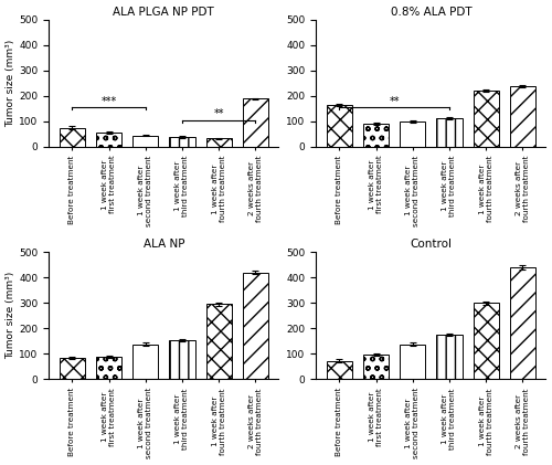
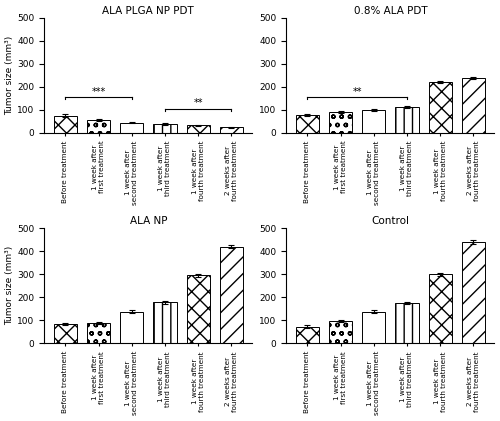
ALA PLGA NP PDT/2 weeks after fourth treatment: 190 -> 25
0.8% ALA PDT/Before treatment: 165 -> 78
ALA NP/1 week after third treatment: 155 -> 178
